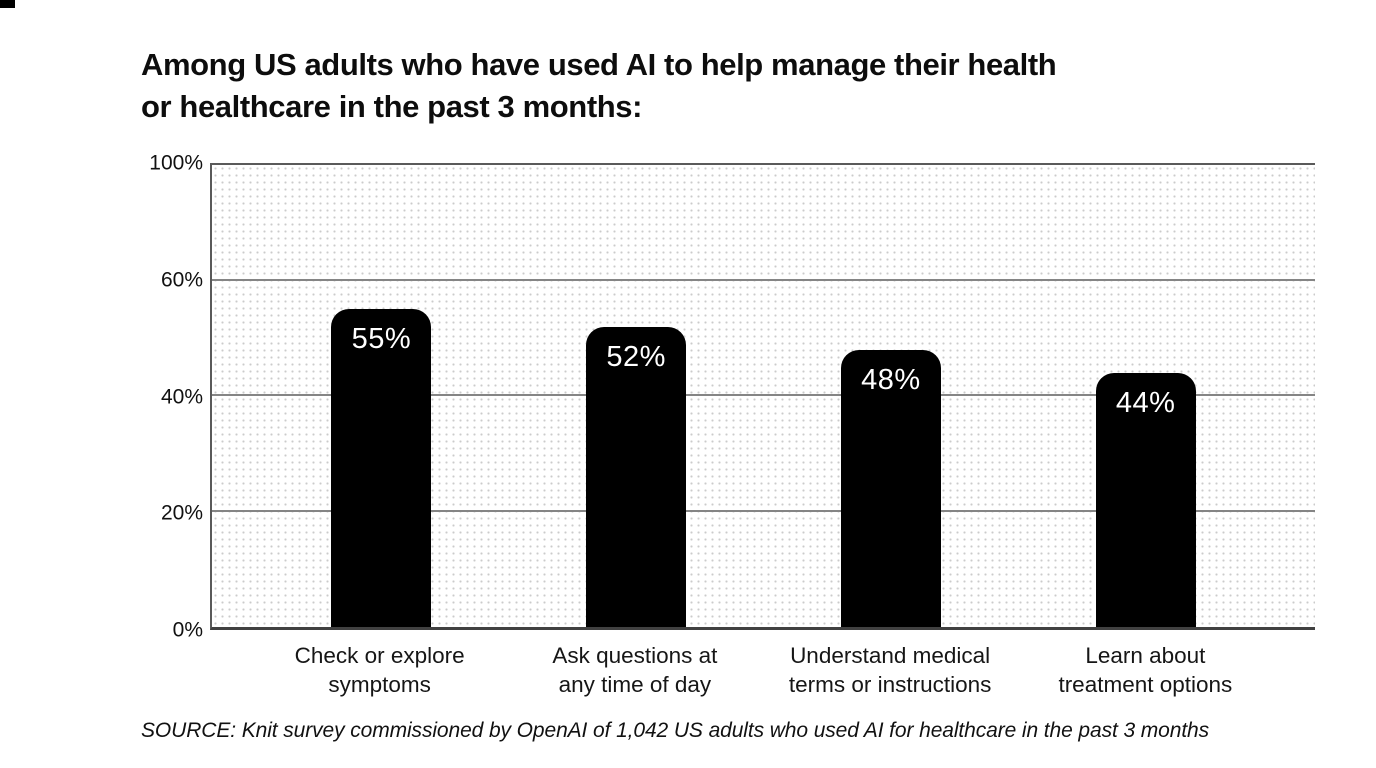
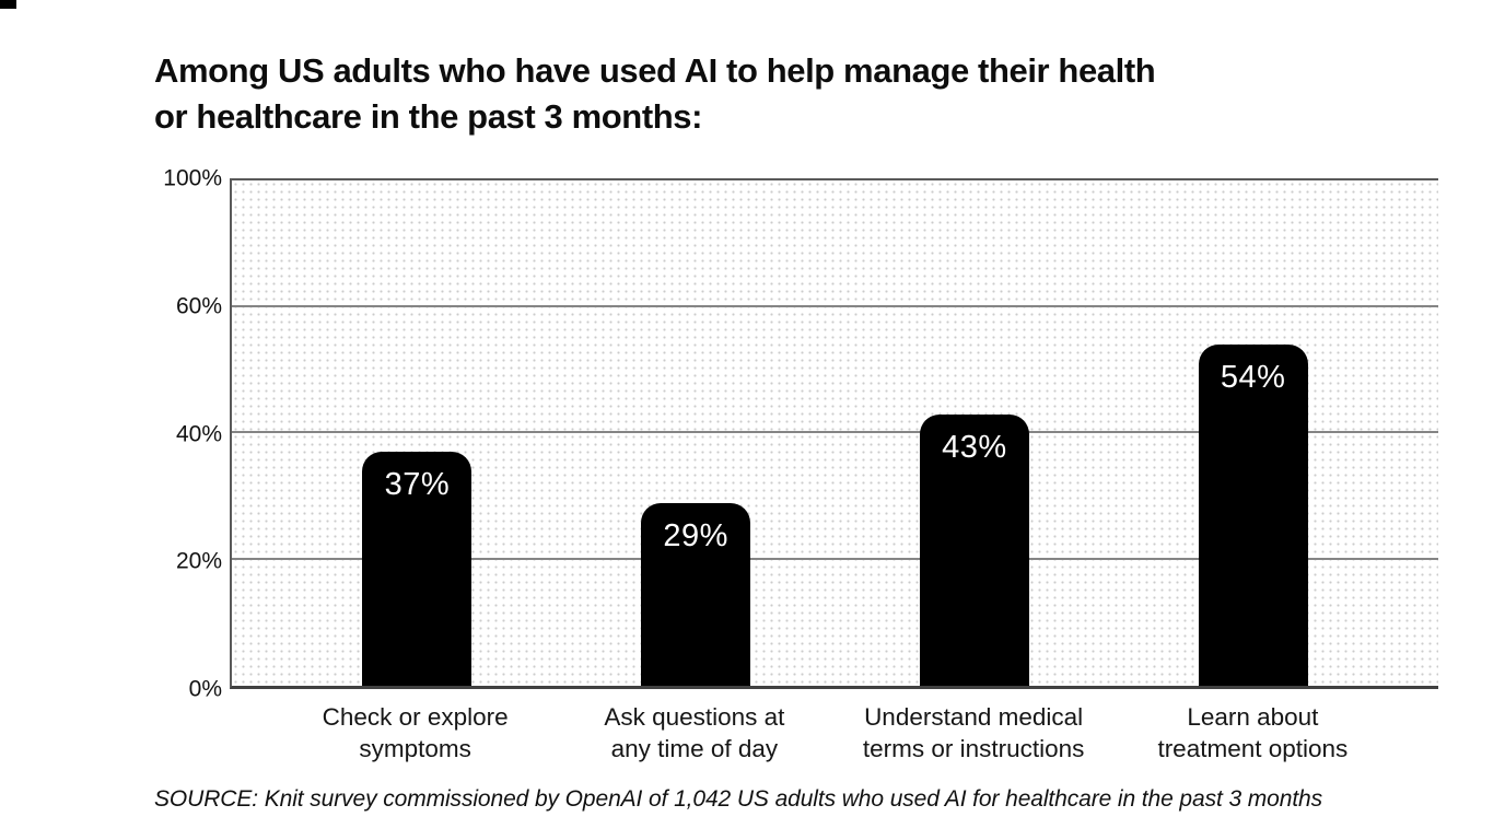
Check or explore symptoms: 55% -> 37%
Ask questions at any time of day: 52% -> 29%
Understand medical terms or instructions: 48% -> 43%
Learn about treatment options: 44% -> 54%
